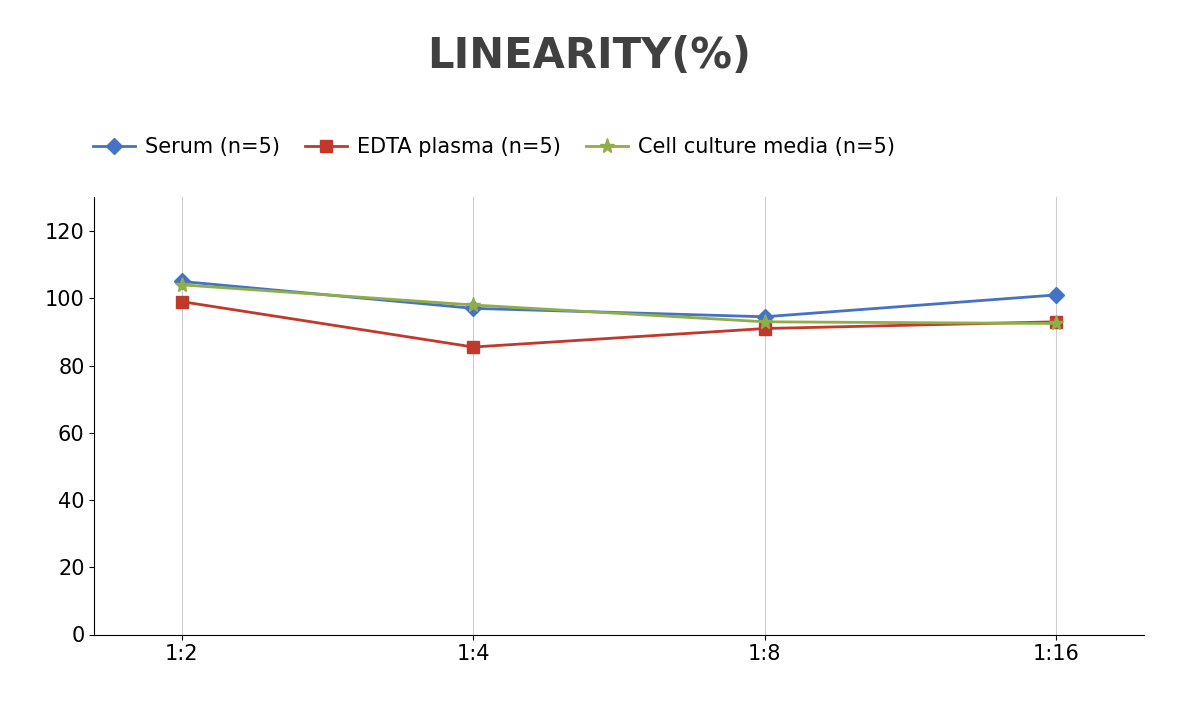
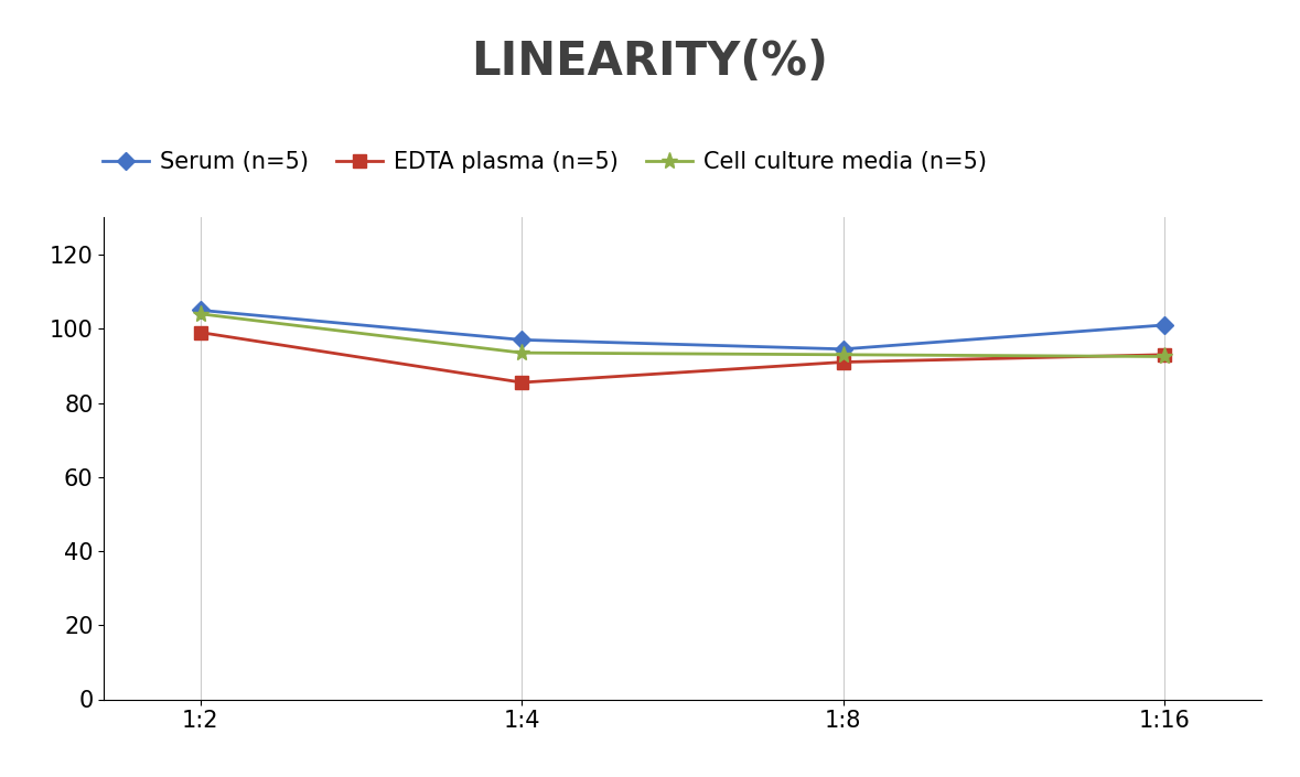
Cell culture media (n=5)/1:4: 98.0 -> 93.5
